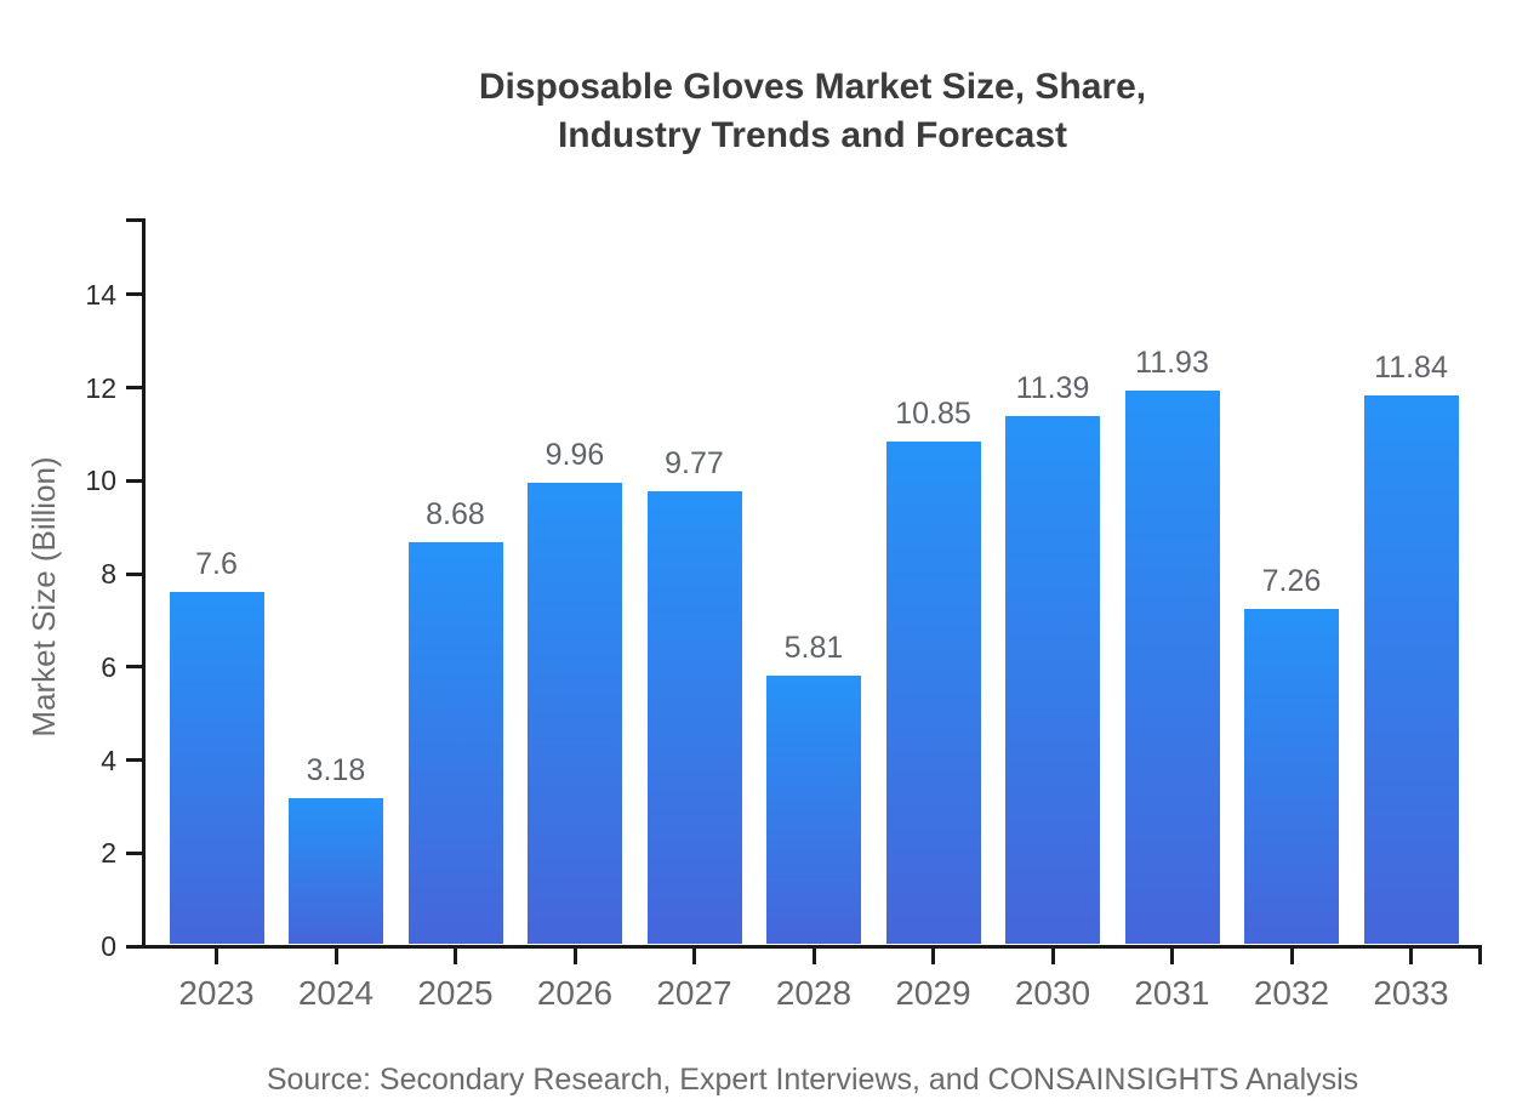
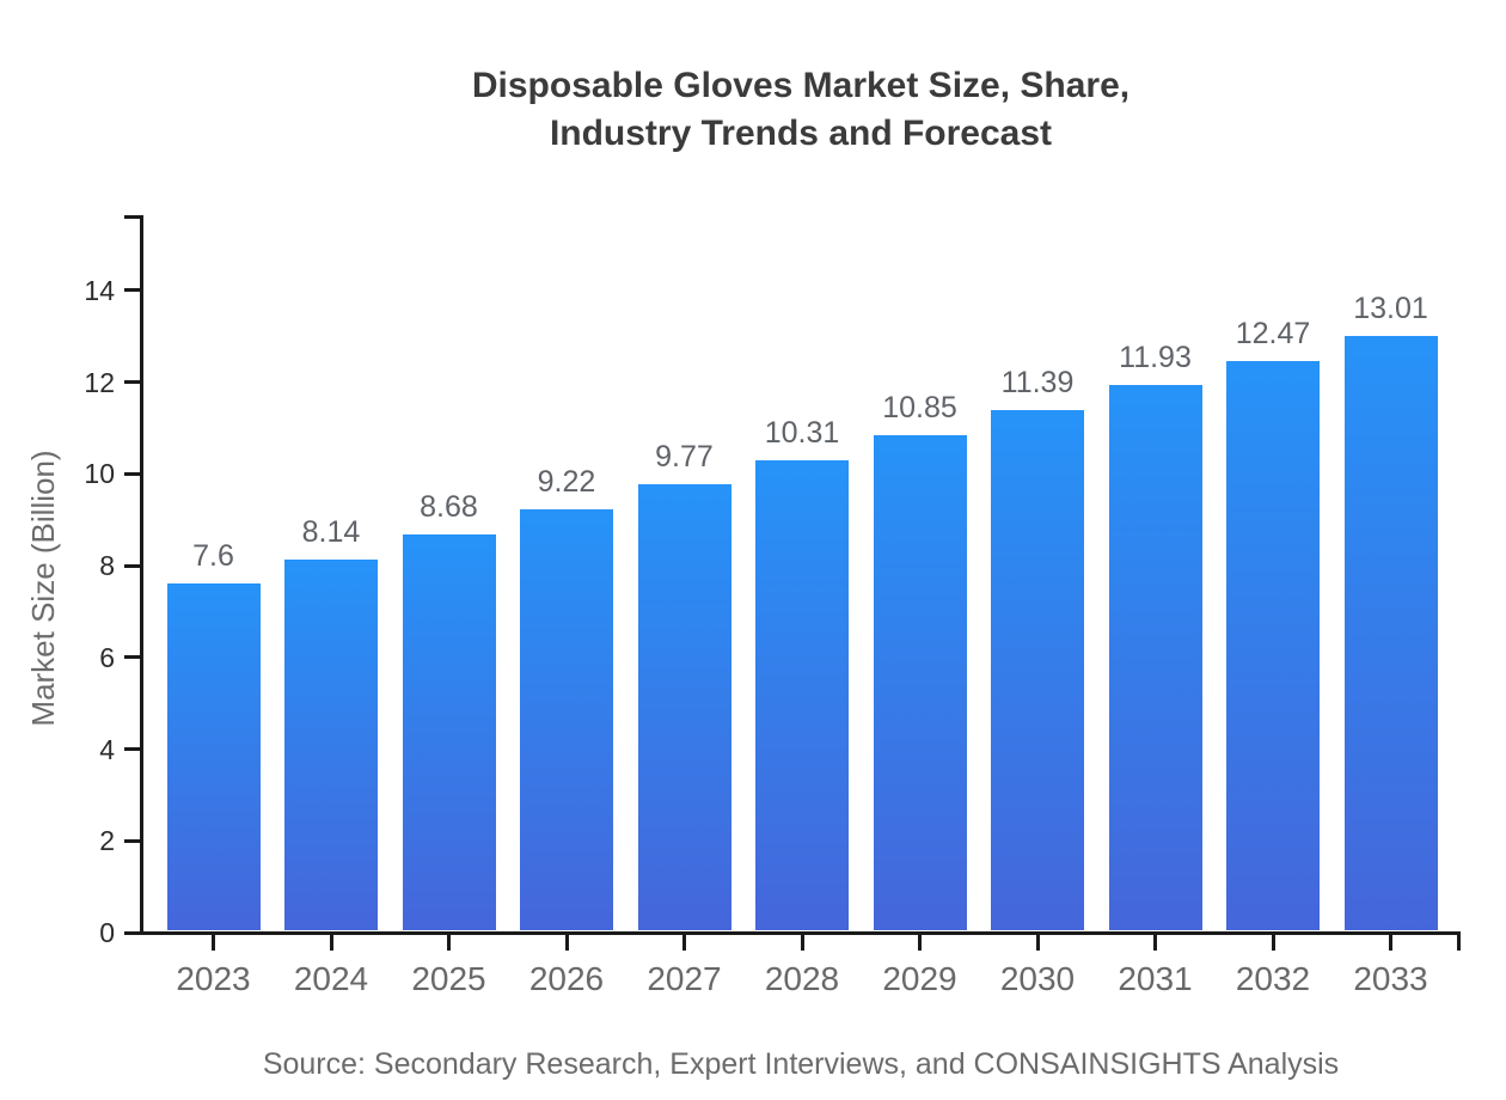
2024: 3.18 -> 8.14
2026: 9.96 -> 9.22
2028: 5.81 -> 10.31
2032: 7.26 -> 12.47
2033: 11.84 -> 13.01
